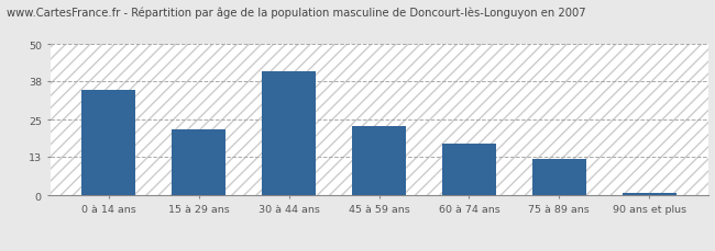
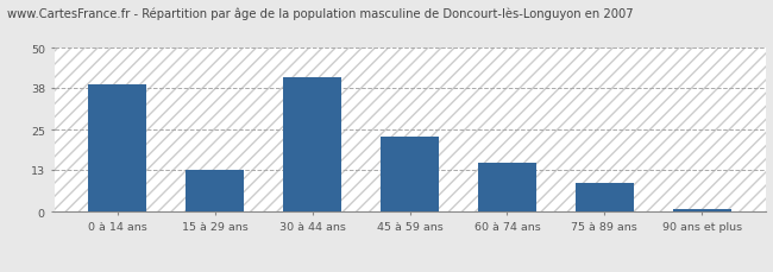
0 à 14 ans: 35 -> 39
15 à 29 ans: 22 -> 13
60 à 74 ans: 17 -> 15
75 à 89 ans: 12 -> 9
